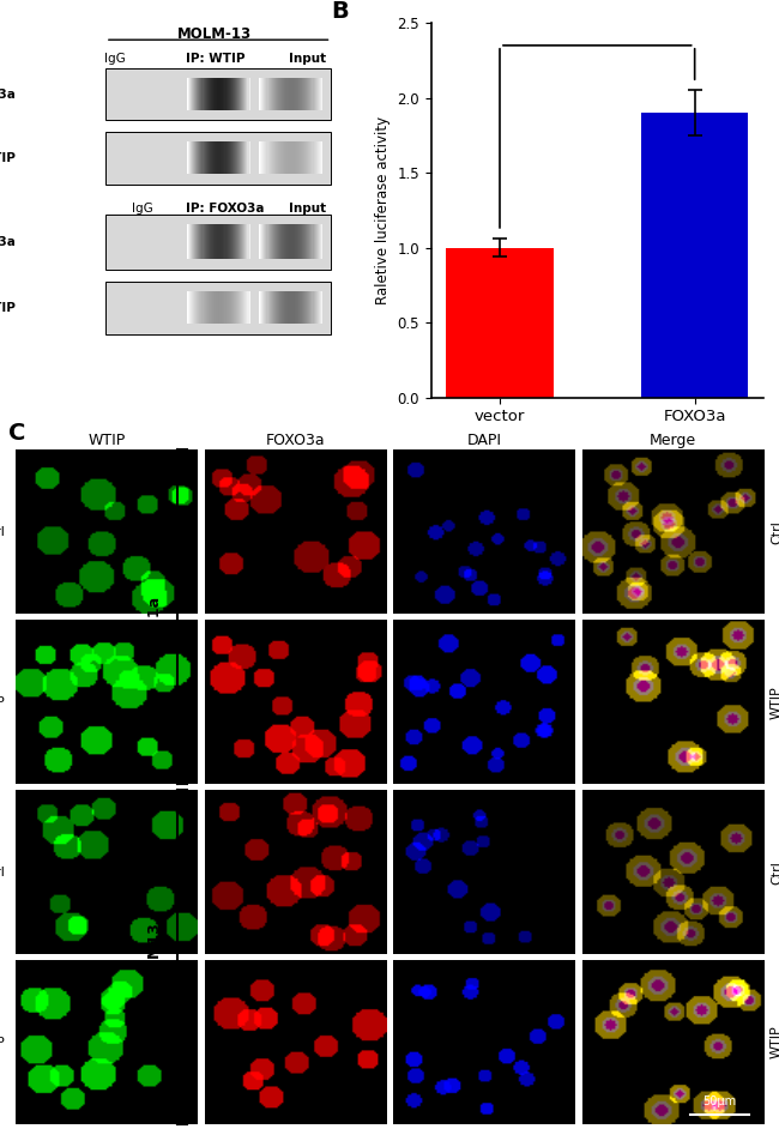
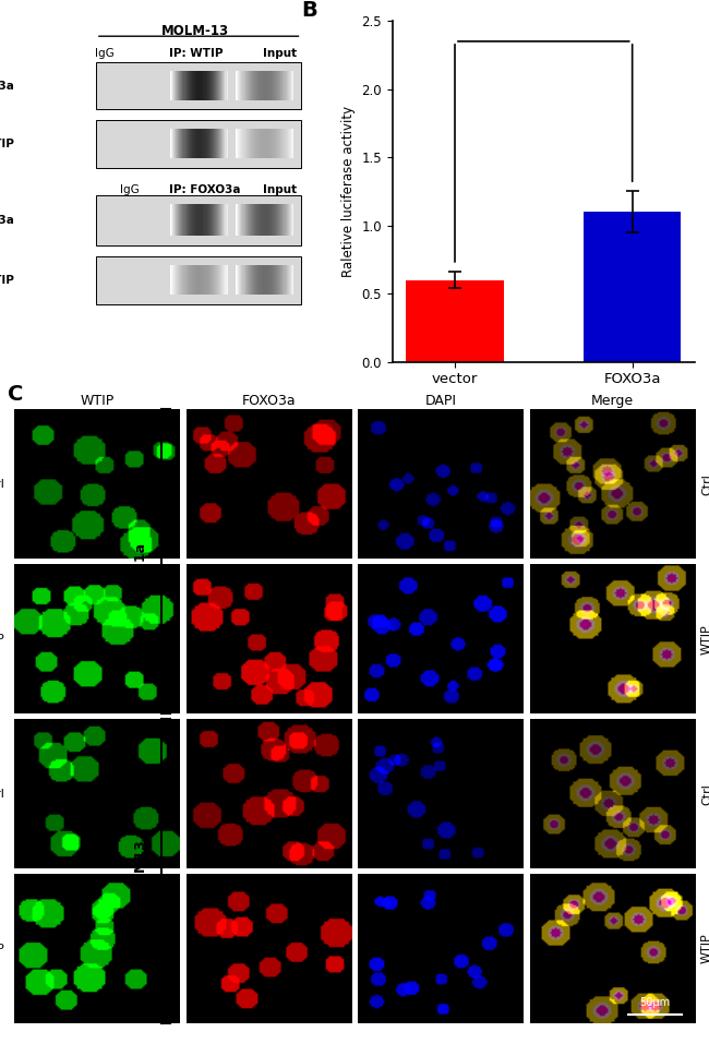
vector: 1.0 -> 0.6
FOXO3a: 1.9 -> 1.1
